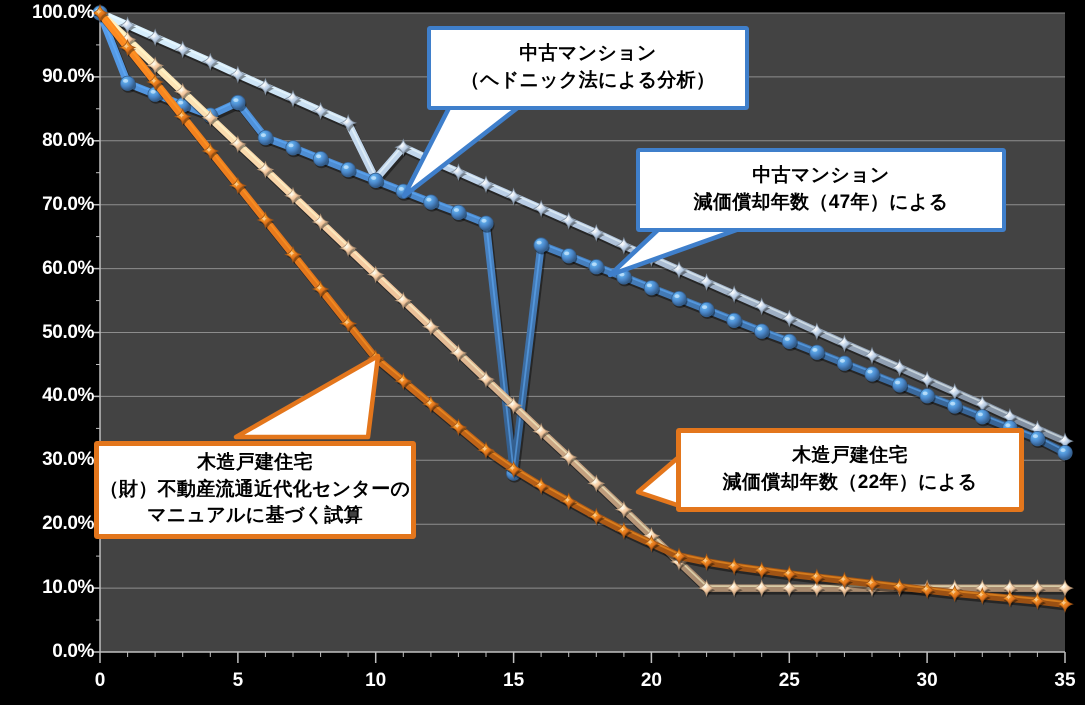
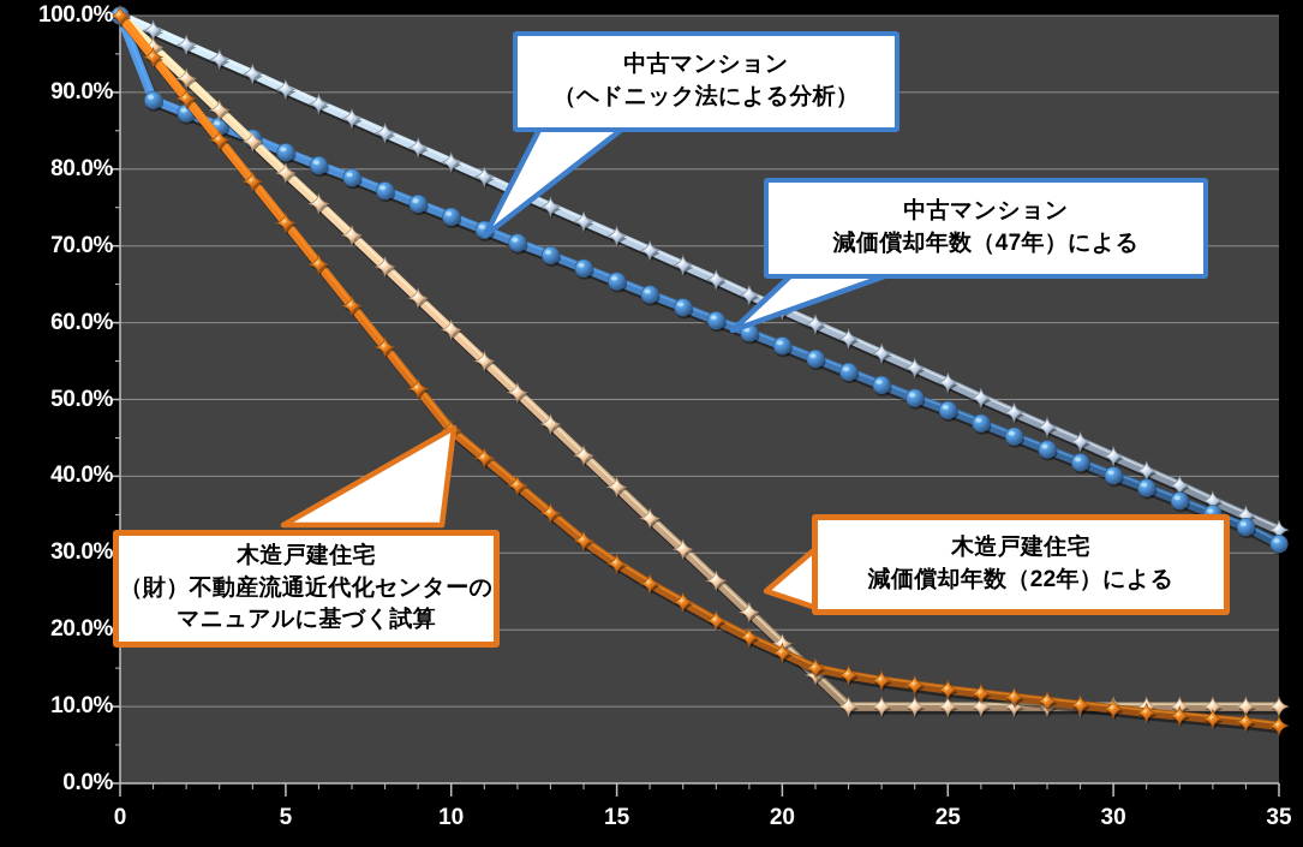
中古マンション（ヘドニック法による分析）/5: 86% -> 82%
中古マンション 減価償却年数（47年）による/10: 74% -> 81%
中古マンション（ヘドニック法による分析）/15: 28% -> 65%
